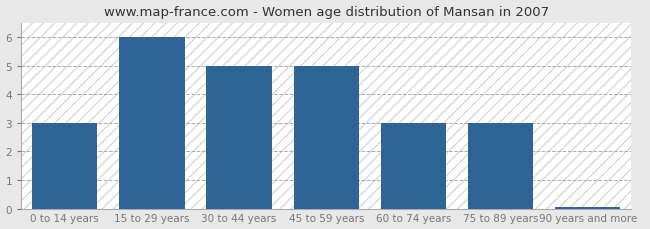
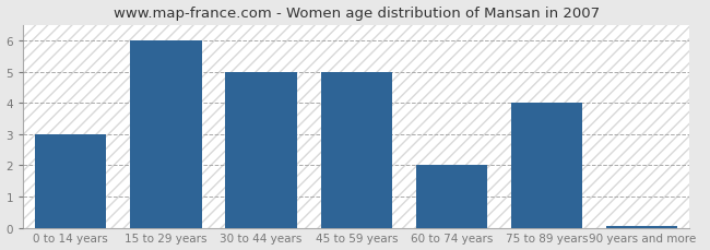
60 to 74 years: 3.00 -> 2.00
75 to 89 years: 3.00 -> 4.00
